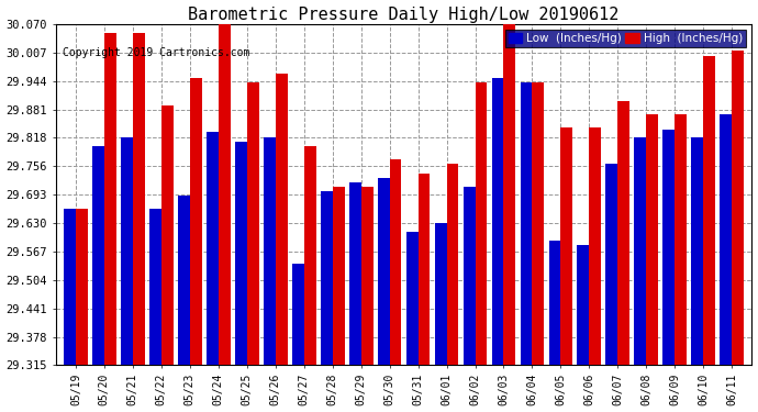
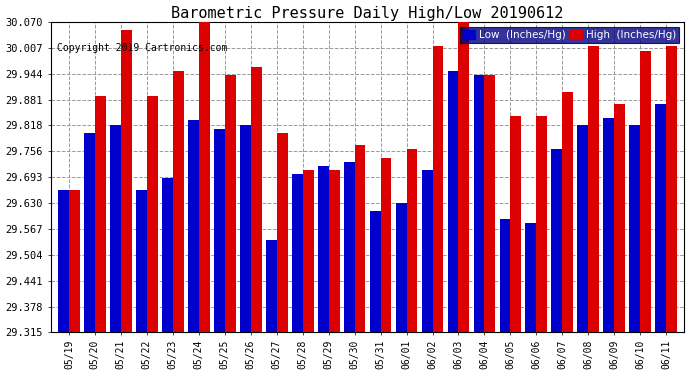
High (Inches/Hg)/05/20: 30.05 -> 29.89
High (Inches/Hg)/06/02: 29.94 -> 30.01
High (Inches/Hg)/06/08: 29.87 -> 30.01
